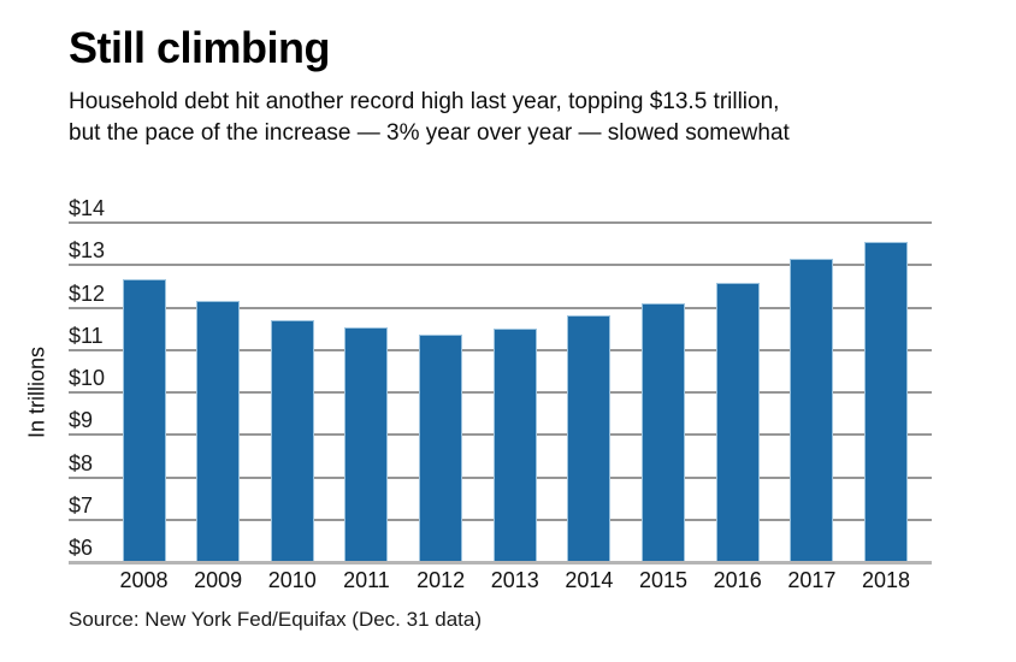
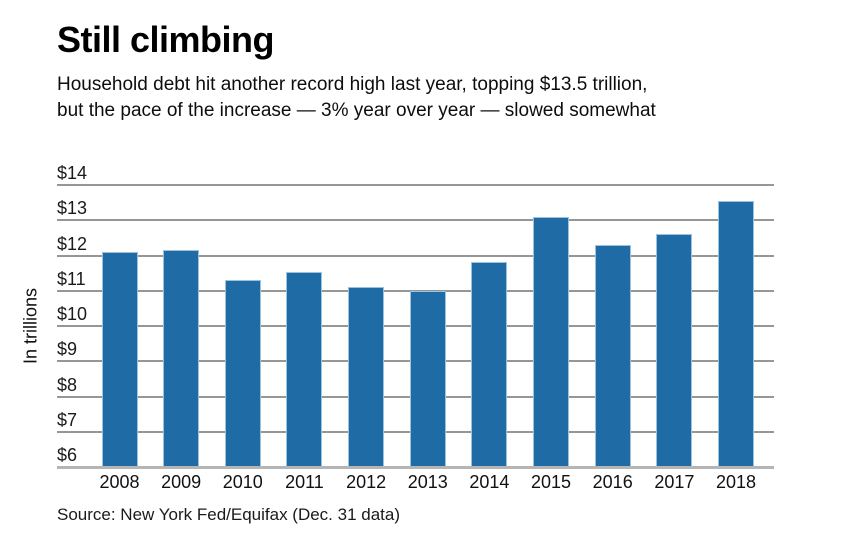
2008: $12.7 -> $12.1
2010: $11.7 -> $11.3
2012: $11.3 -> $11.1
2013: $11.5 -> $11.0
2015: $12.1 -> $13.1
2016: $12.6 -> $12.3
2017: $13.2 -> $12.6
